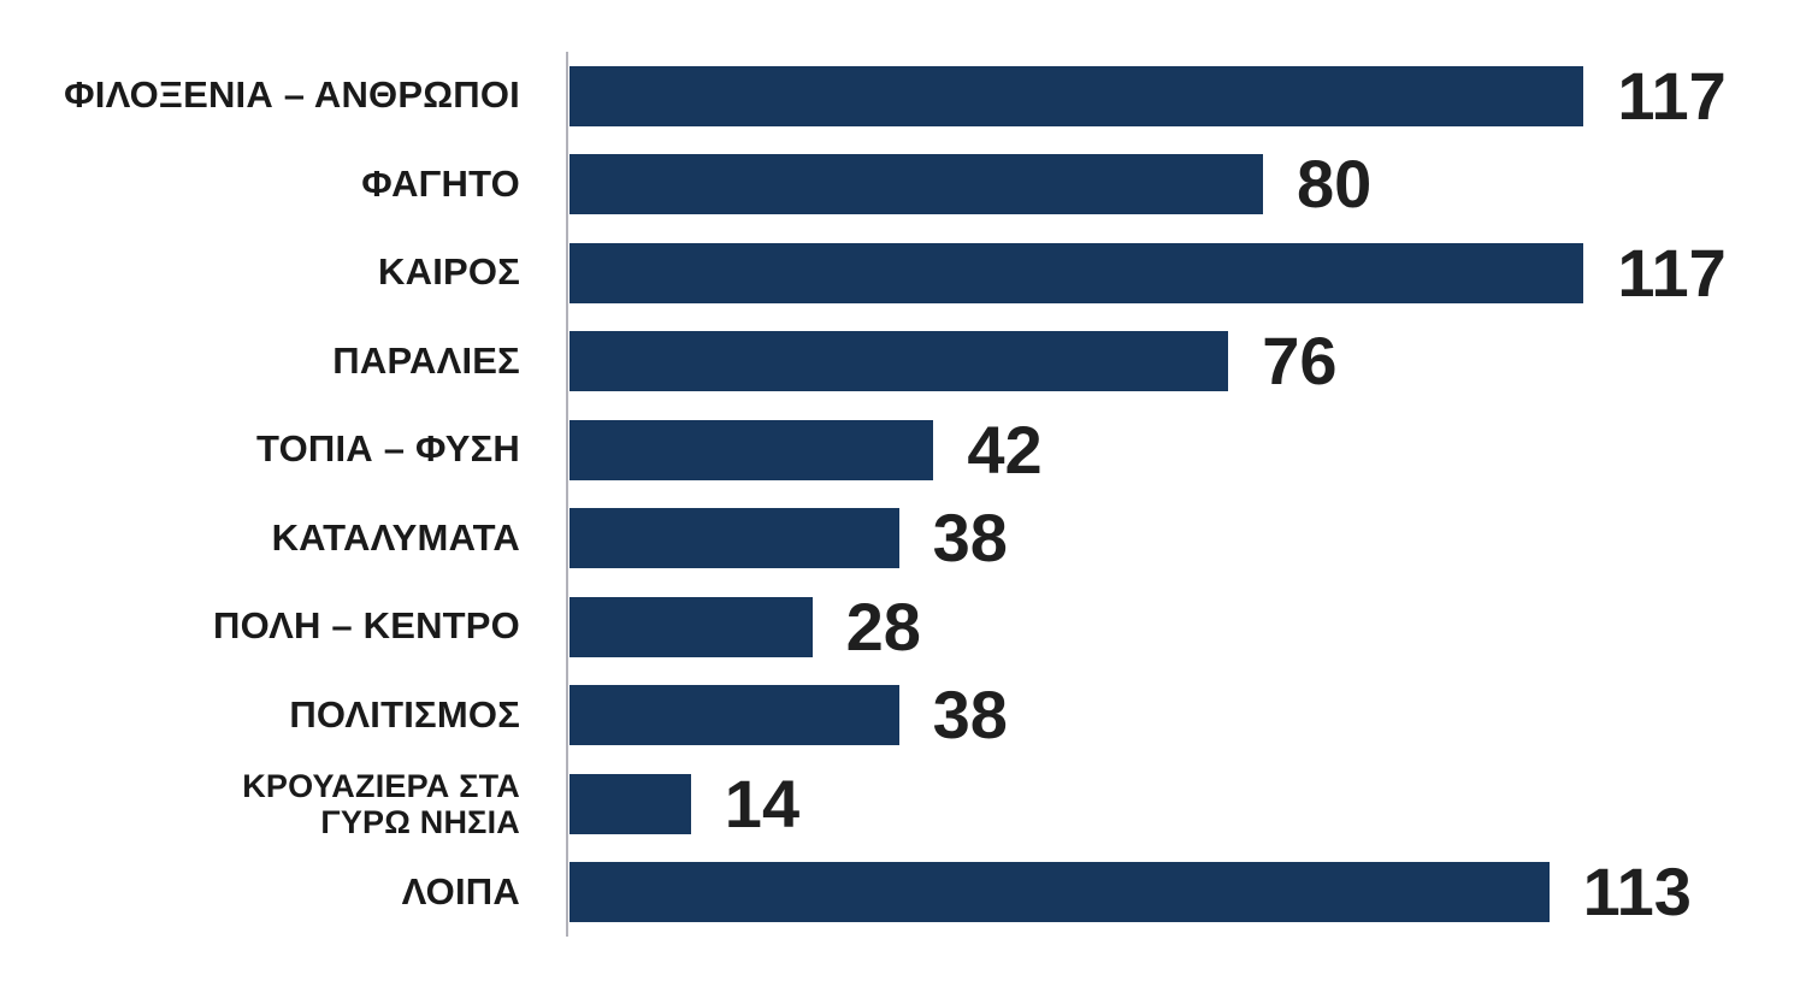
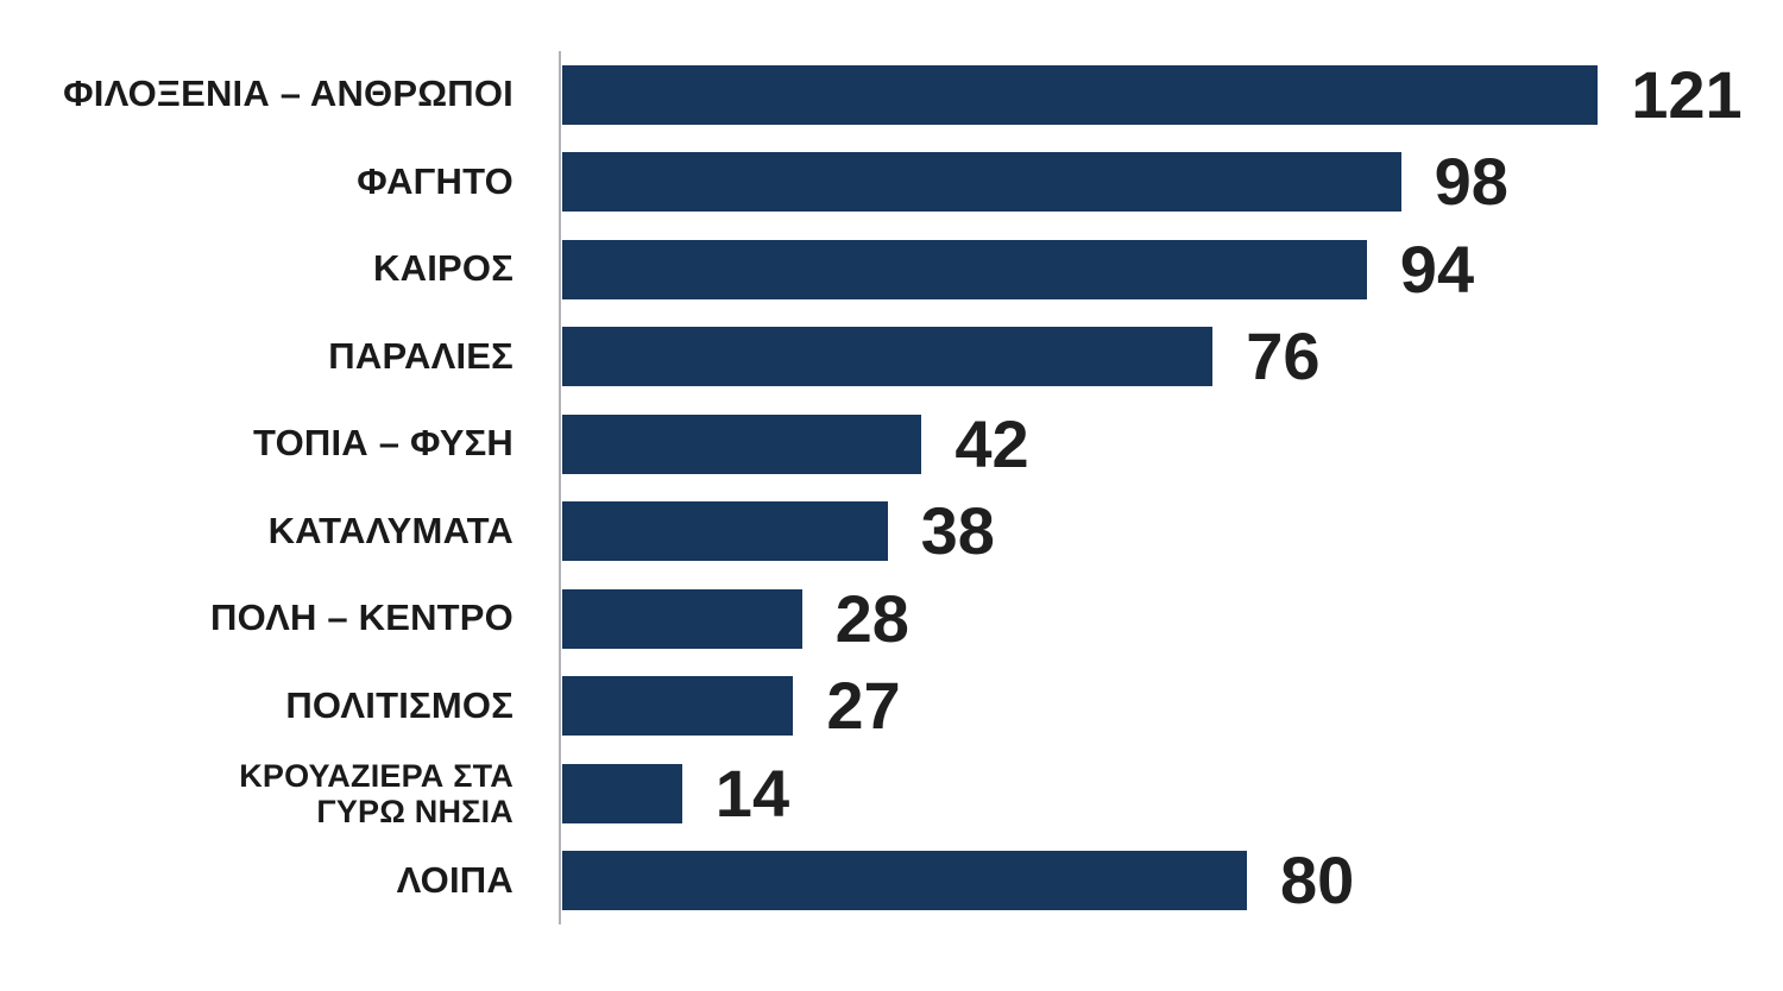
ΦΙΛΟΞΕΝΙΑ – ΑΝΘΡΩΠΟΙ: 117 -> 121
ΦΑΓΗΤΟ: 80 -> 98
ΚΑΙΡΟΣ: 117 -> 94
ΠΟΛΙΤΙΣΜΟΣ: 38 -> 27
ΛΟΙΠΑ: 113 -> 80
